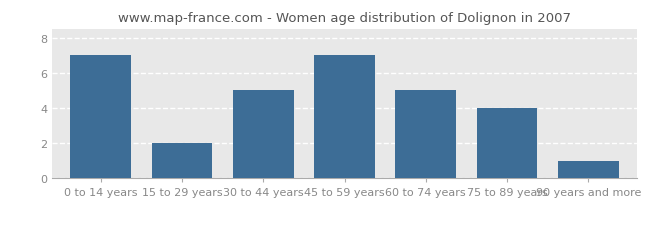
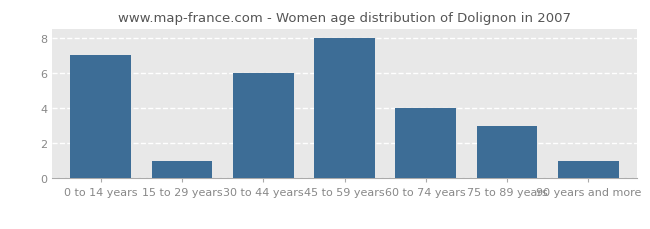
15 to 29 years: 2 -> 1
30 to 44 years: 5 -> 6
45 to 59 years: 7 -> 8
60 to 74 years: 5 -> 4
75 to 89 years: 4 -> 3
